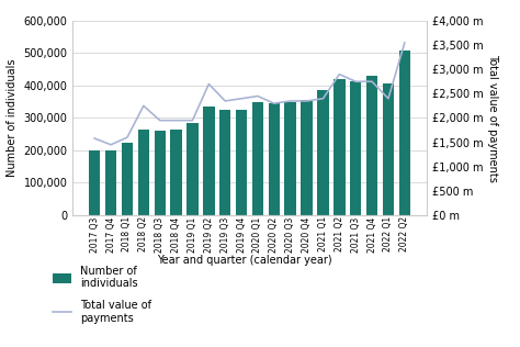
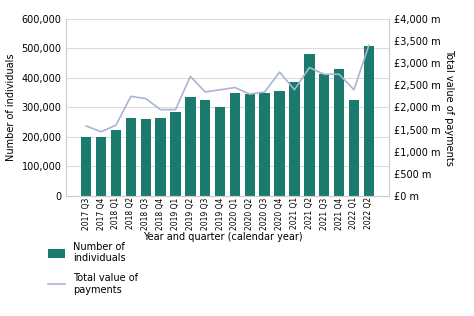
Total value of payments/2018 Q3: £1,950 m -> £2,200 m
Number of individuals/2019 Q4: 325,000 -> 300,000
Total value of payments/2020 Q4: £2,350 m -> £2,800 m
Number of individuals/2021 Q2: 420,000 -> 480,000
Number of individuals/2022 Q1: 405,000 -> 325,000
Total value of payments/2022 Q2: £3,550 m -> £3,400 m
